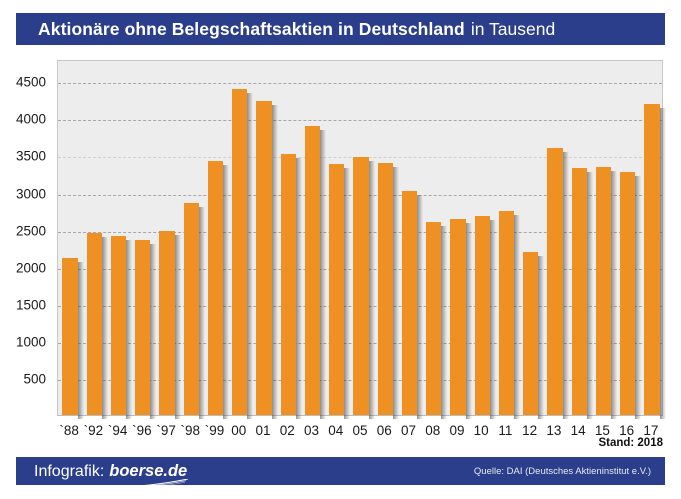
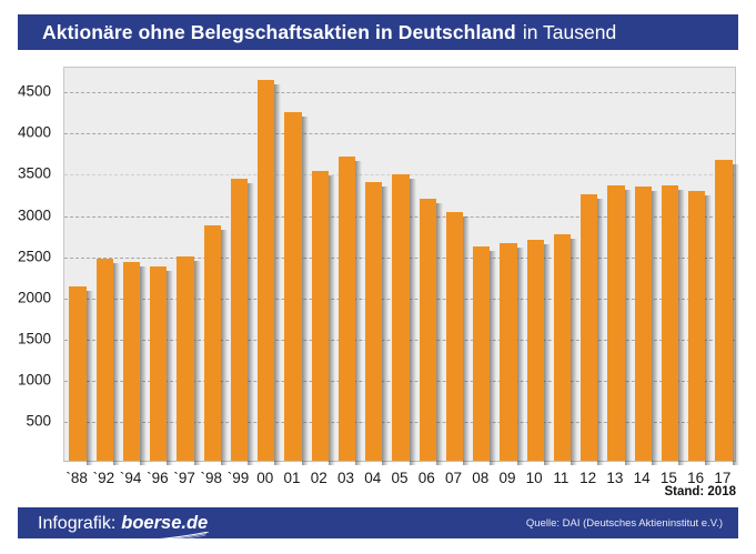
00: 4400 -> 4600
03: 3900 -> 3700
06: 3400 -> 3200
12: 2200 -> 3200
13: 3600 -> 3300
17: 4200 -> 3600
